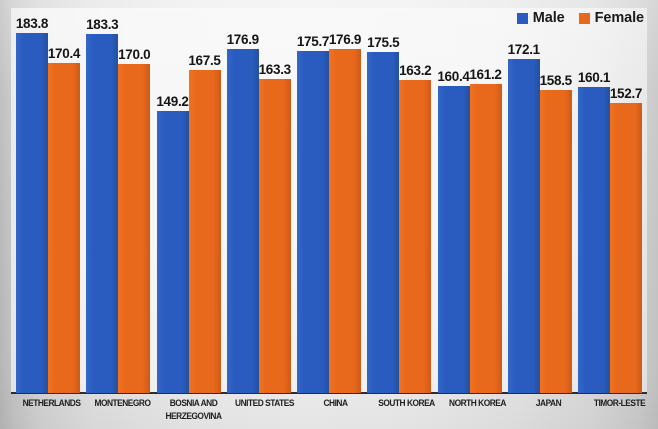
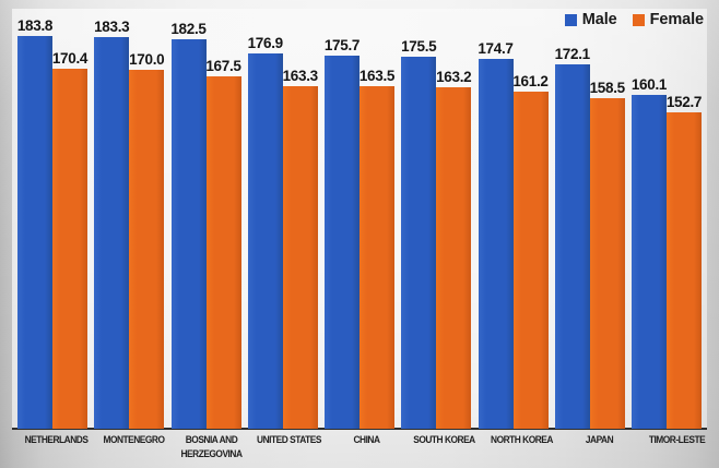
Male/BOSNIA AND HERZEGOVINA: 149.2 -> 182.5
Female/CHINA: 176.9 -> 163.5
Male/NORTH KOREA: 160.4 -> 174.7
